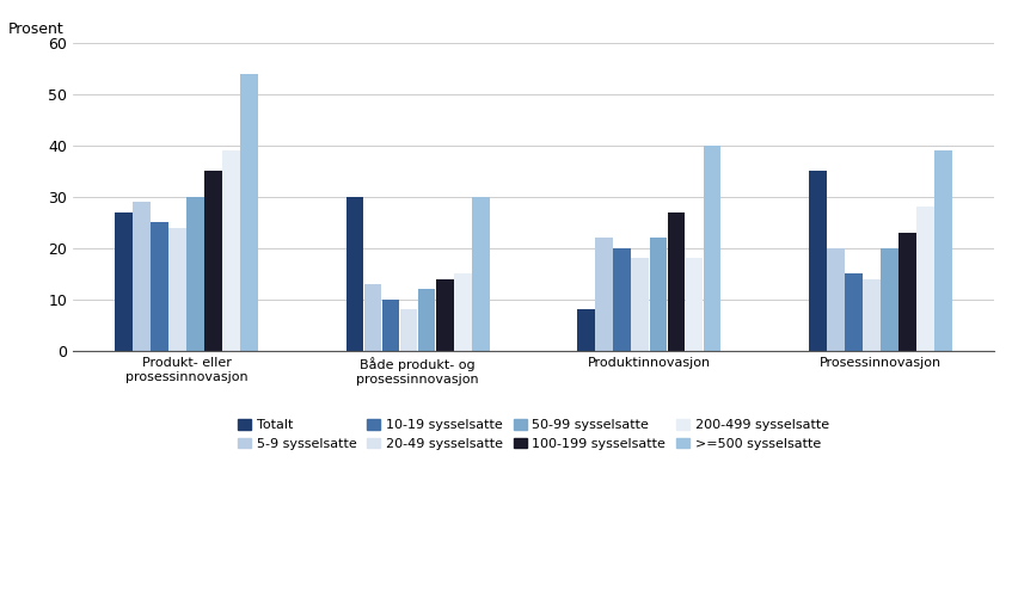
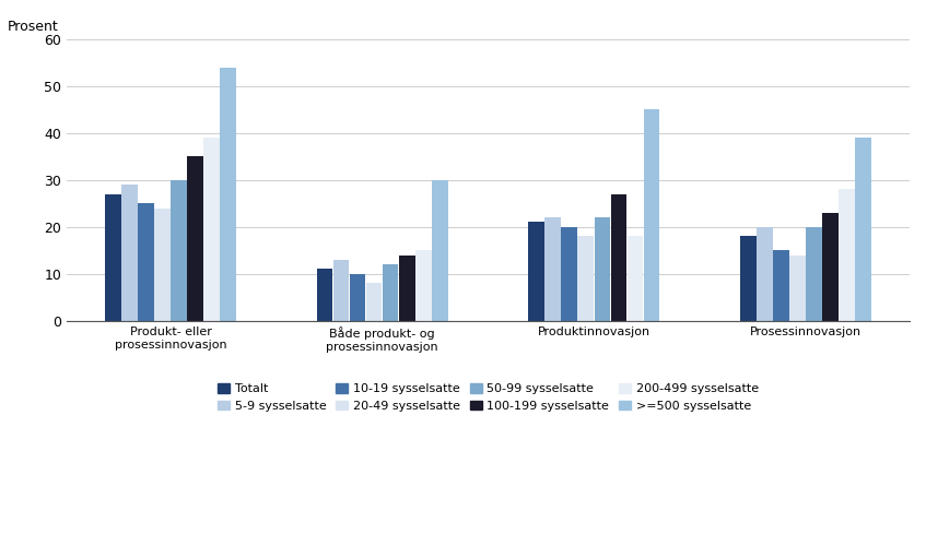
Totalt/Både produkt- og prosessinnovasjon: 30 -> 11
Totalt/Produktinnovasjon: 8 -> 21
>=500 sysselsatte/Produktinnovasjon: 40 -> 45
Totalt/Prosessinnovasjon: 35 -> 18
